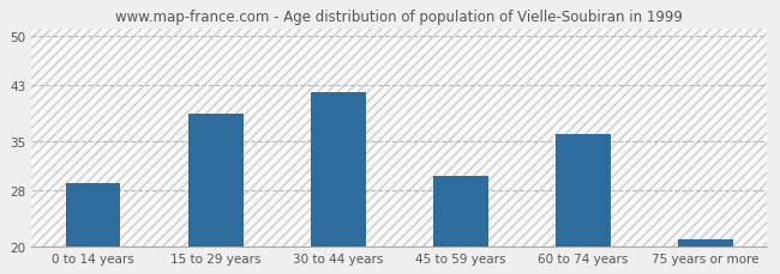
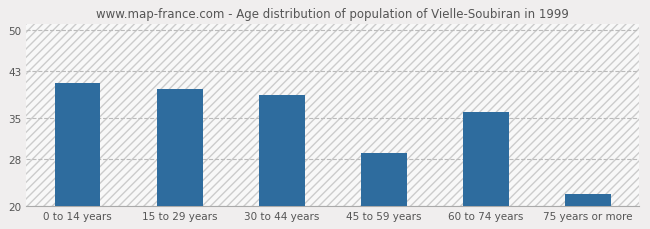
0 to 14 years: 29 -> 41
15 to 29 years: 39 -> 40
30 to 44 years: 42 -> 39
45 to 59 years: 30 -> 29
75 years or more: 21 -> 22
